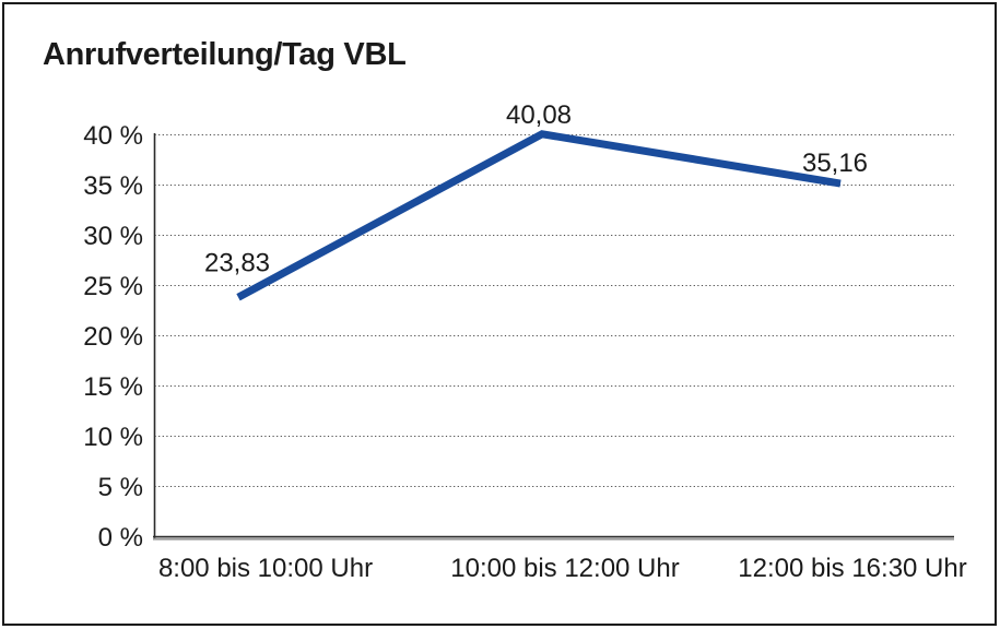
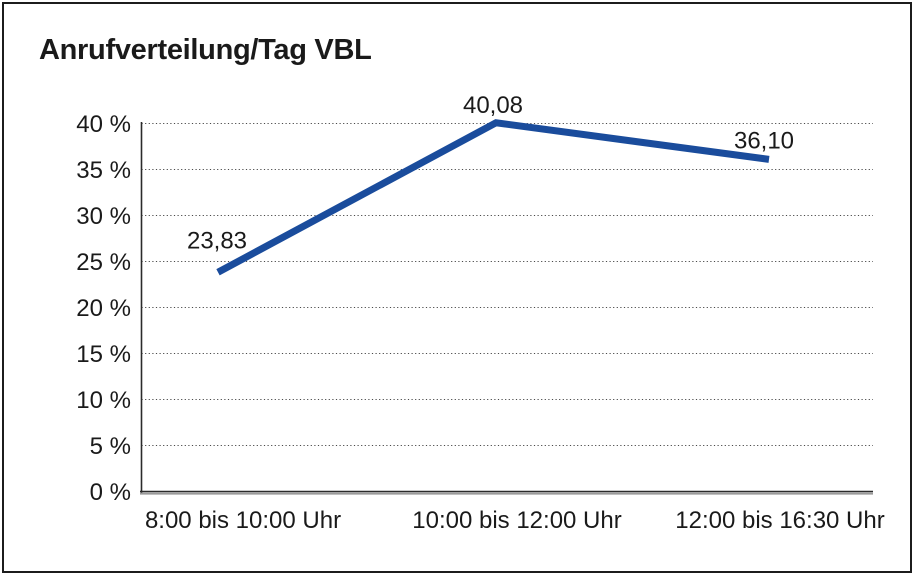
12:00 bis 16:30 Uhr: 35,16 -> 36,10
